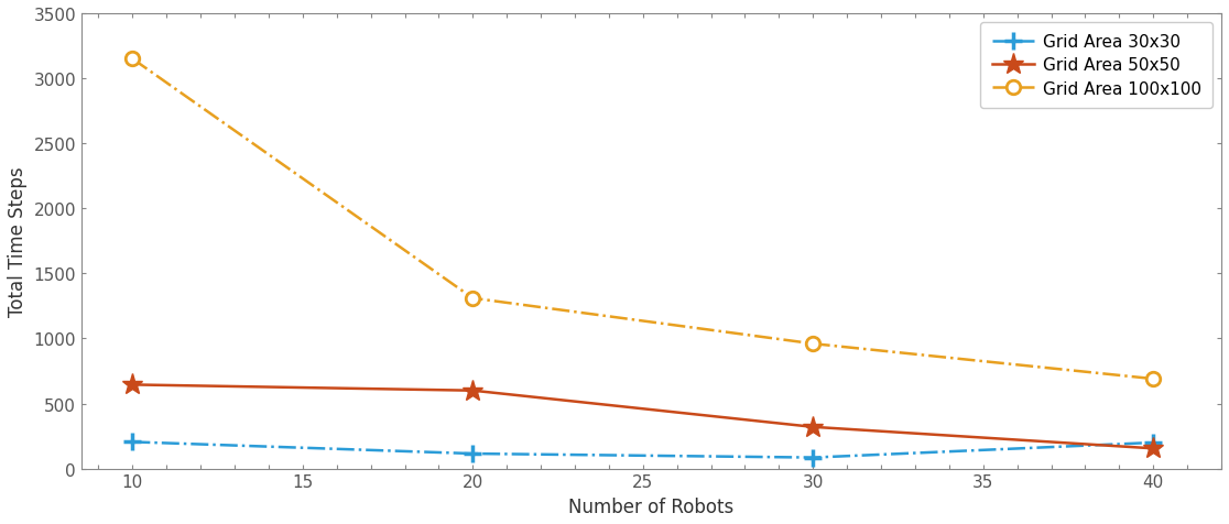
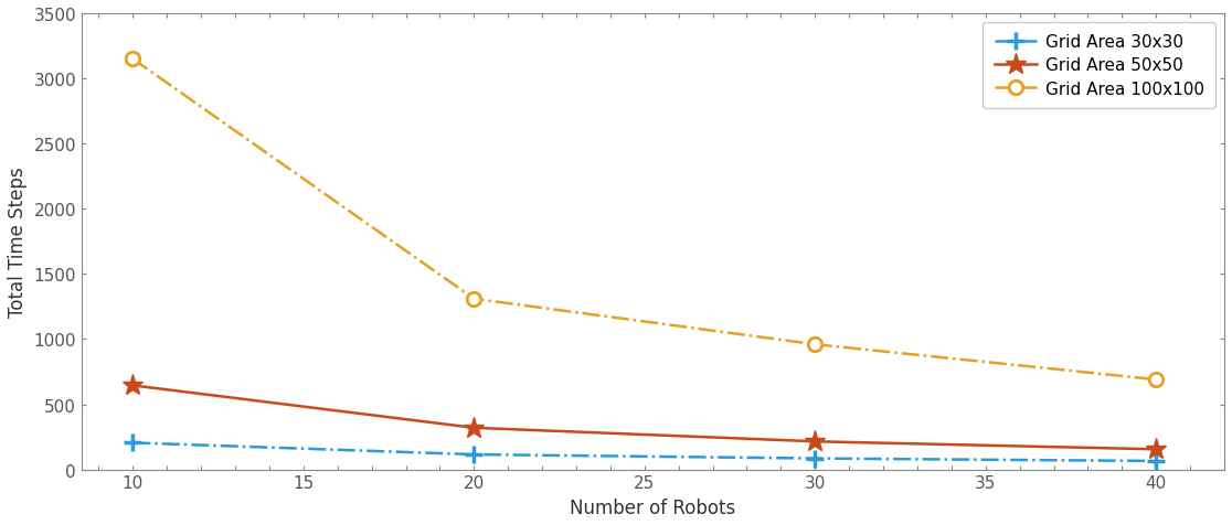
Grid Area 50x50/20: 600 -> 320
Grid Area 50x50/30: 320 -> 220
Grid Area 30x30/40: 200 -> 60
